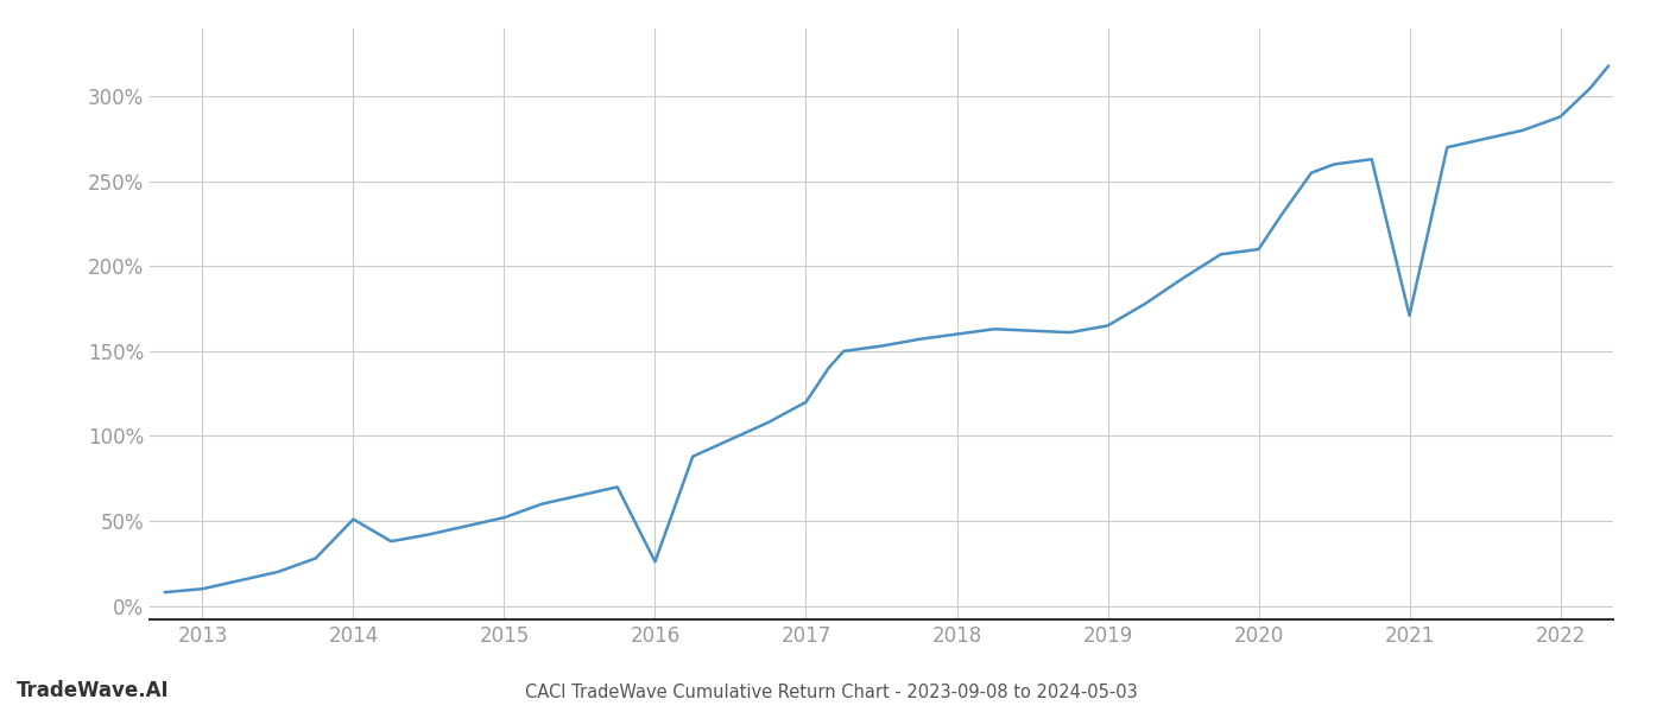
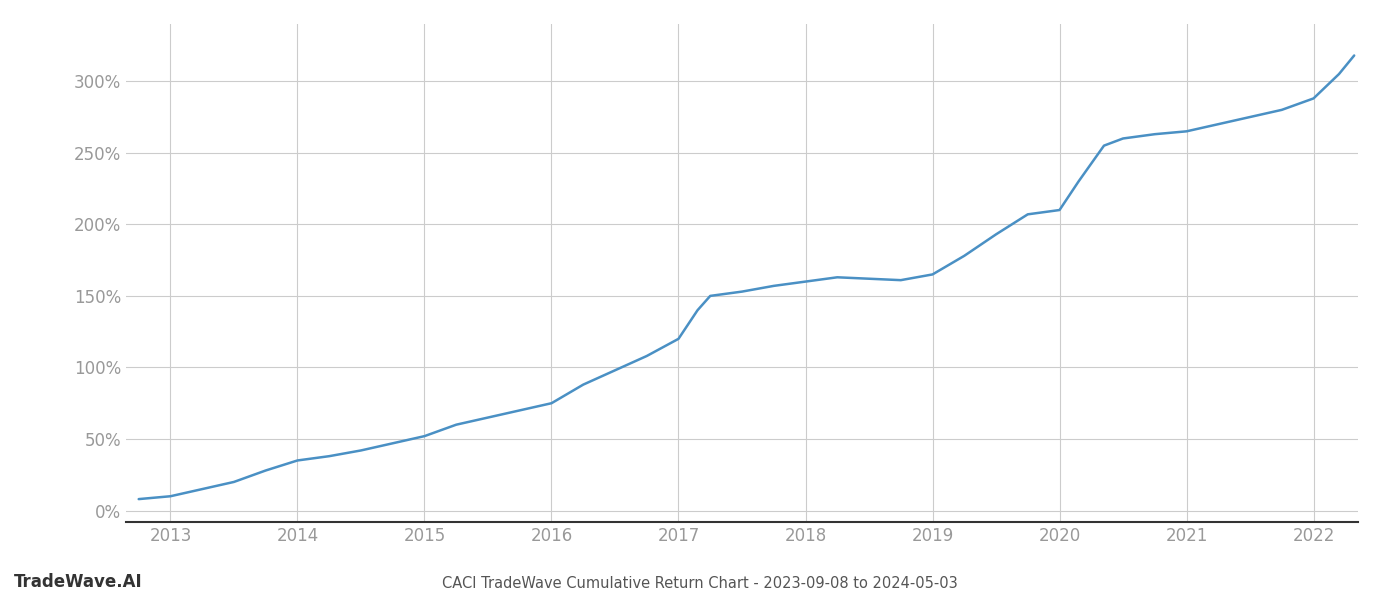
2014: 51% -> 35%
2016: 26% -> 75%
2021: 171% -> 265%
